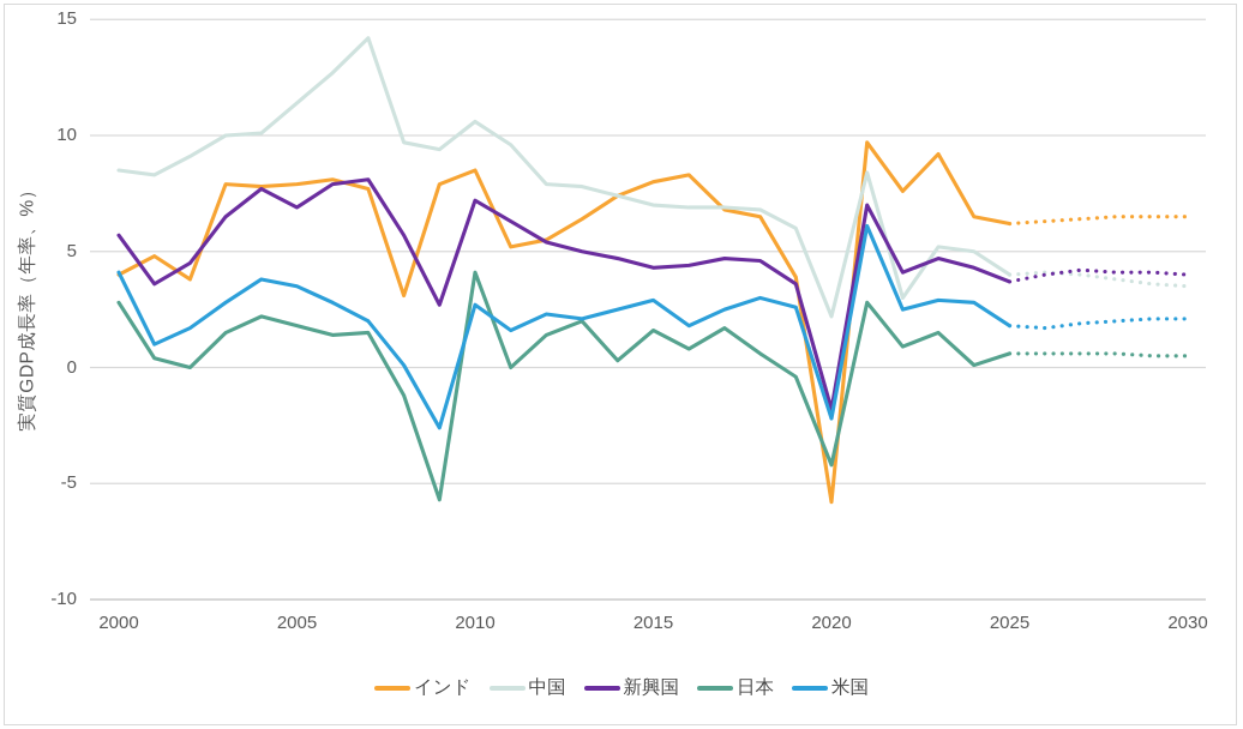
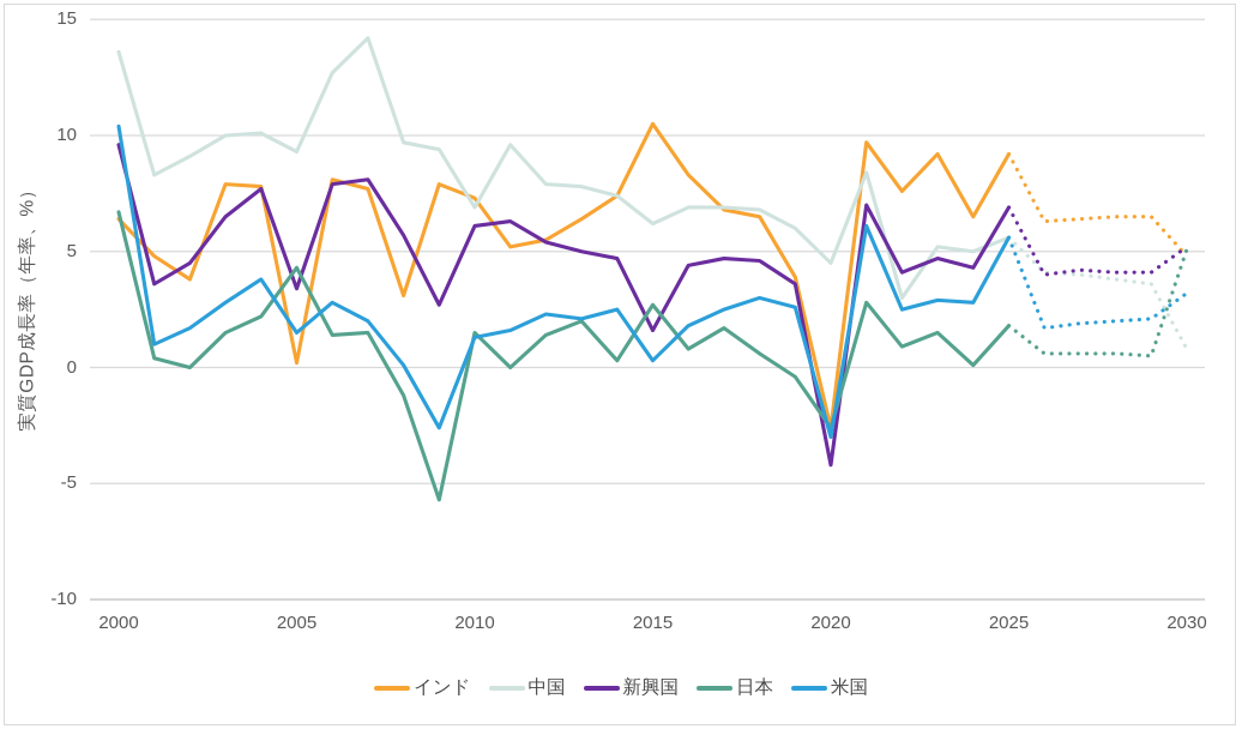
インド/2000: 4.0 -> 6.4
中国/2000: 8.5 -> 13.6
新興国/2000: 5.7 -> 9.6
日本/2000: 2.8 -> 6.7
米国/2000: 4.1 -> 10.4
インド/2005: 7.9 -> 0.2
中国/2005: 11.4 -> 9.3
新興国/2005: 6.9 -> 3.4
日本/2005: 1.8 -> 4.3
米国/2005: 3.5 -> 1.5
インド/2010: 8.5 -> 7.3
中国/2010: 10.6 -> 6.9
新興国/2010: 7.2 -> 6.1
日本/2010: 4.1 -> 1.5
米国/2010: 2.7 -> 1.3
インド/2015: 8.0 -> 10.5
中国/2015: 7.0 -> 6.2
新興国/2015: 4.3 -> 1.6
日本/2015: 1.6 -> 2.7
米国/2015: 2.9 -> 0.3
インド/2020: -5.8 -> -2.6
中国/2020: 2.2 -> 4.5
新興国/2020: -1.8 -> -4.2
日本/2020: -4.2 -> -2.6
米国/2020: -2.2 -> -3.0
インド/2025: 6.2 -> 9.2
中国/2025: 4.0 -> 5.6
新興国/2025: 3.7 -> 6.9
日本/2025: 0.6 -> 1.8
米国/2025: 1.8 -> 5.6
インド/2030: 6.5 -> 4.8
中国/2030: 3.5 -> 0.8
新興国/2030: 4.0 -> 5.2
日本/2030: 0.5 -> 5.1
米国/2030: 2.1 -> 3.2
